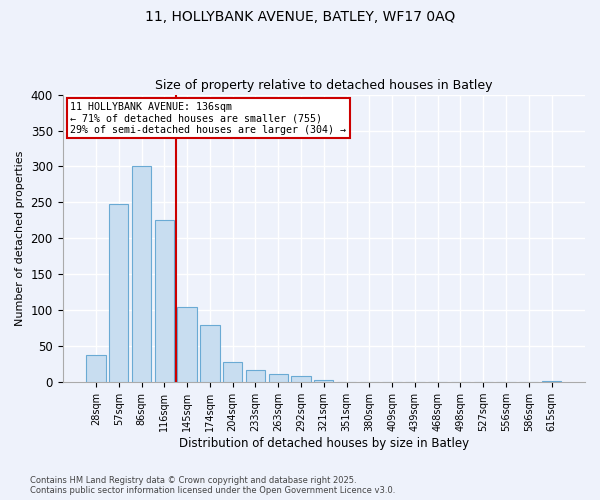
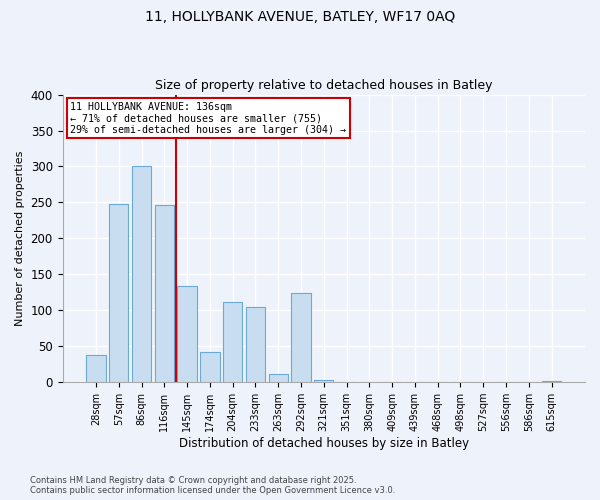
116sqm: 225 -> 246
145sqm: 105 -> 134
174sqm: 79 -> 42
204sqm: 28 -> 112
233sqm: 17 -> 104
292sqm: 8 -> 124
